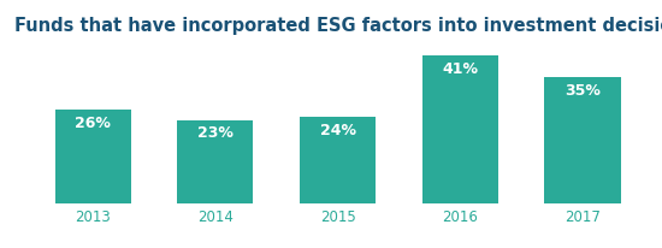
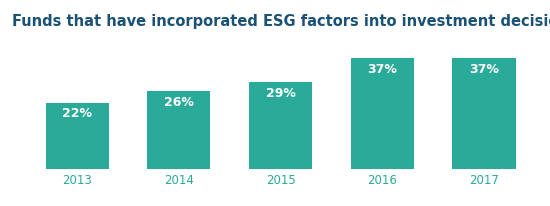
2013: 26% -> 22%
2014: 23% -> 26%
2015: 24% -> 29%
2016: 41% -> 37%
2017: 35% -> 37%
